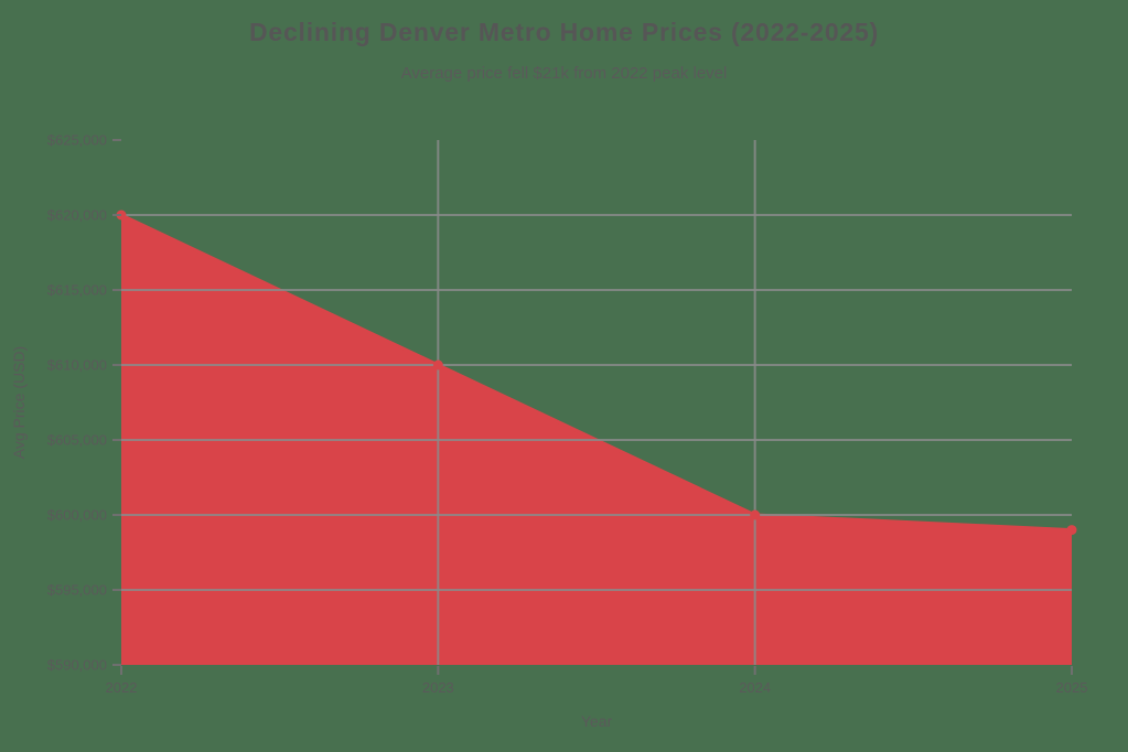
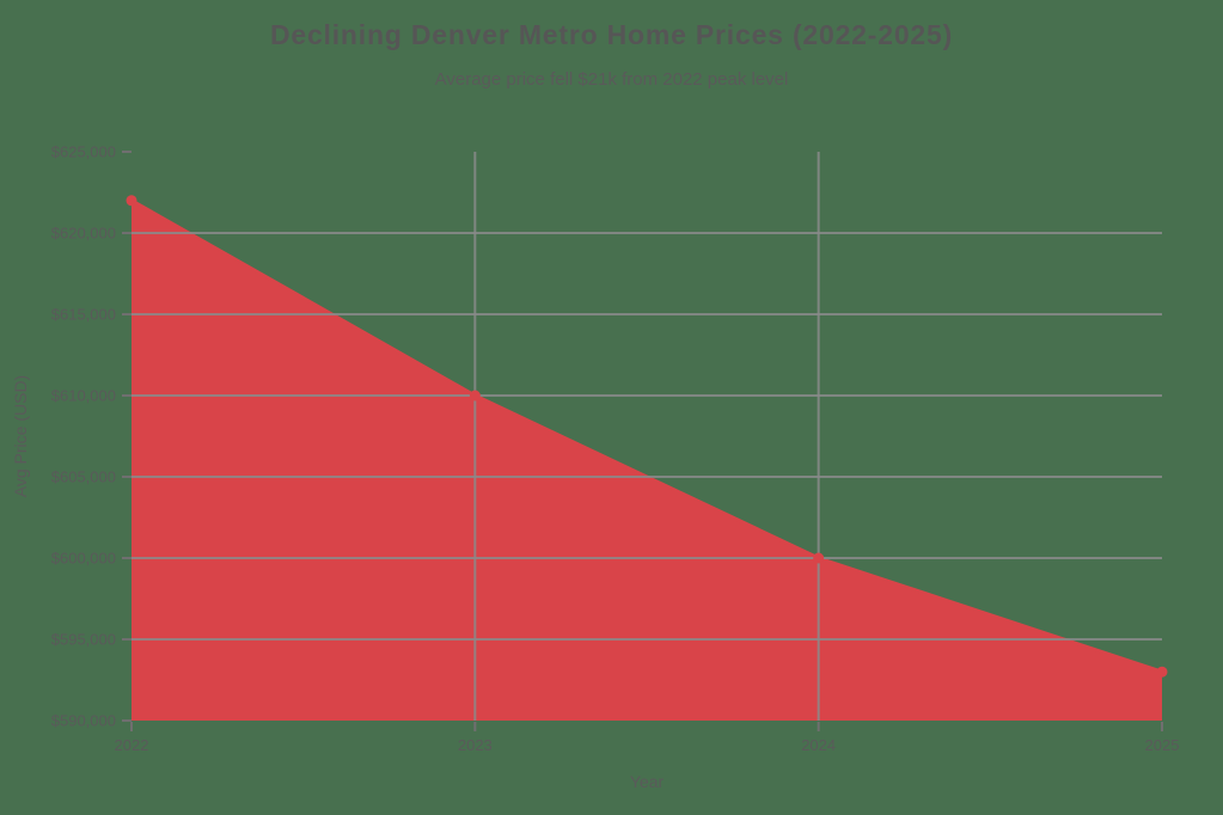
2022: $620000 -> $622000
2025: $599000 -> $593000
